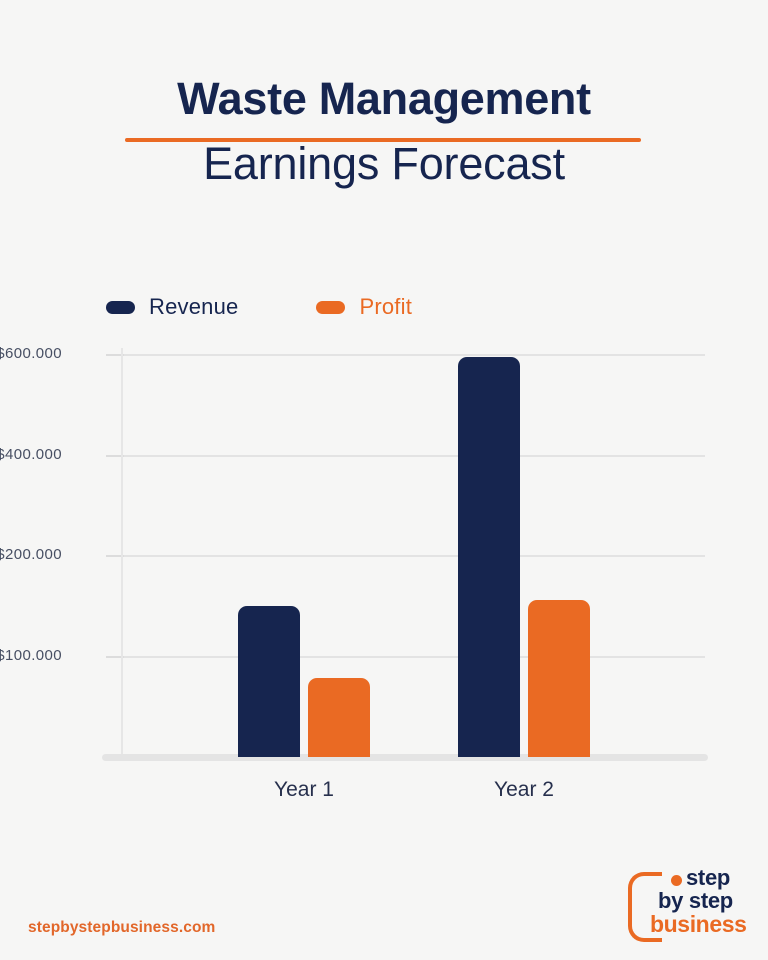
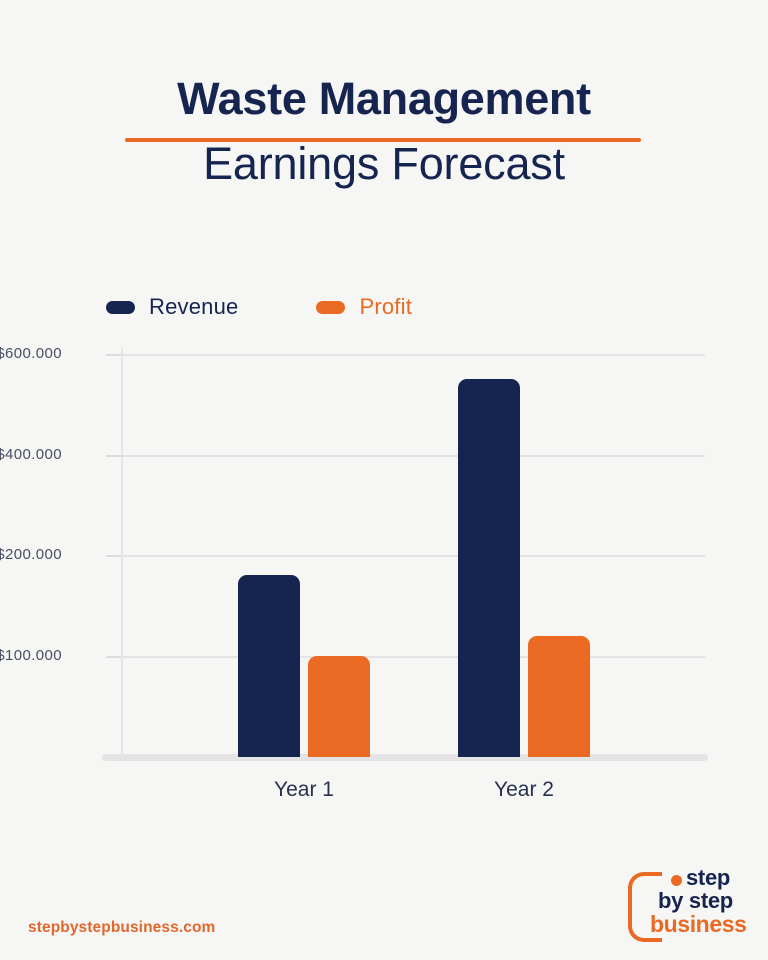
Revenue/Year 1: $150000 -> $180000
Profit/Year 1: $80000 -> $100000
Revenue/Year 2: $600000 -> $550000
Profit/Year 2: $160000 -> $120000
